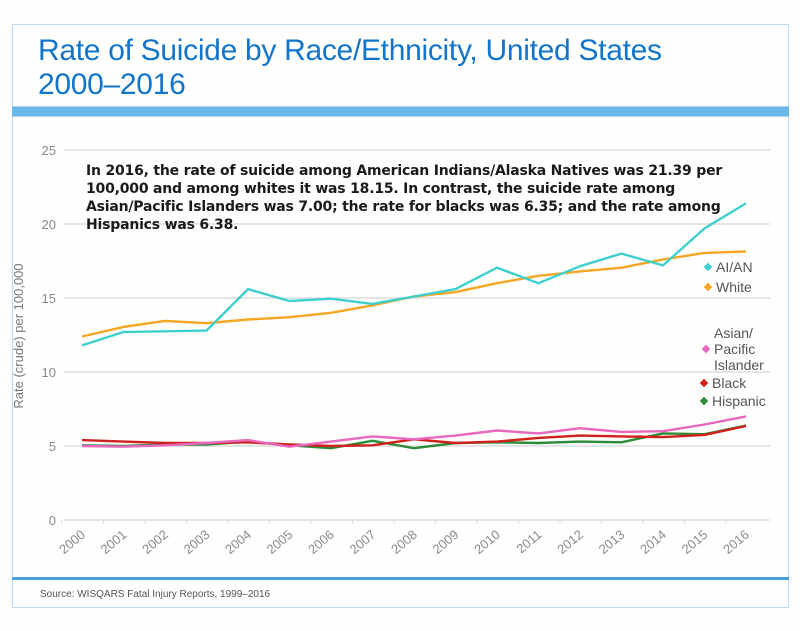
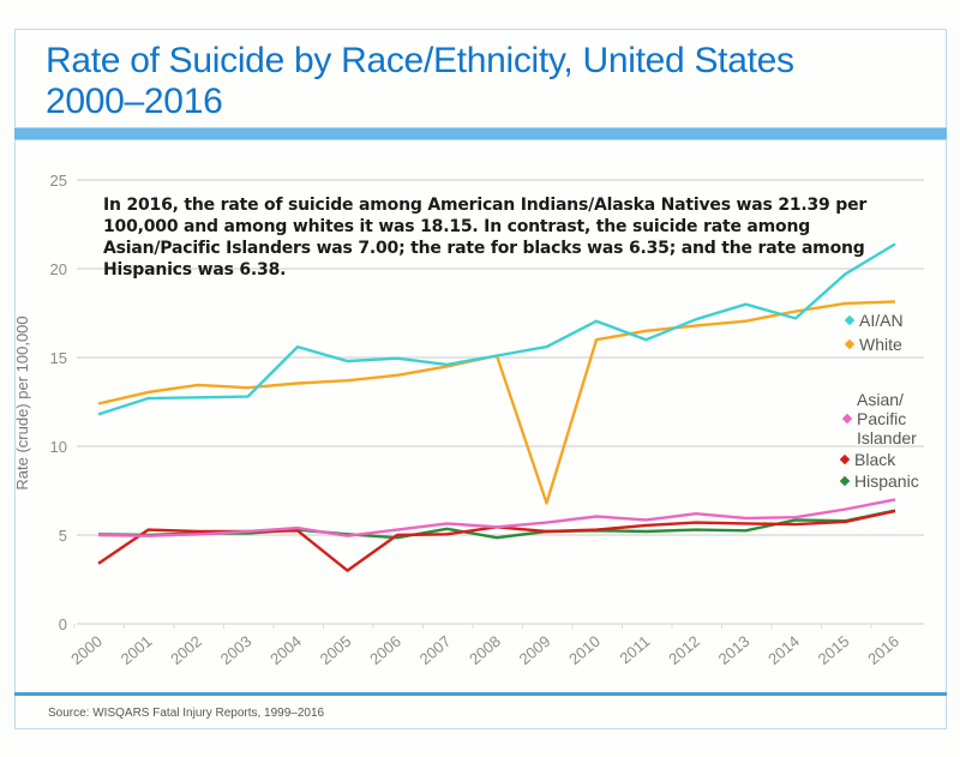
Black/2000: 5.4 -> 3.4
Black/2005: 5.1 -> 3.0
White/2009: 15.4 -> 6.8
